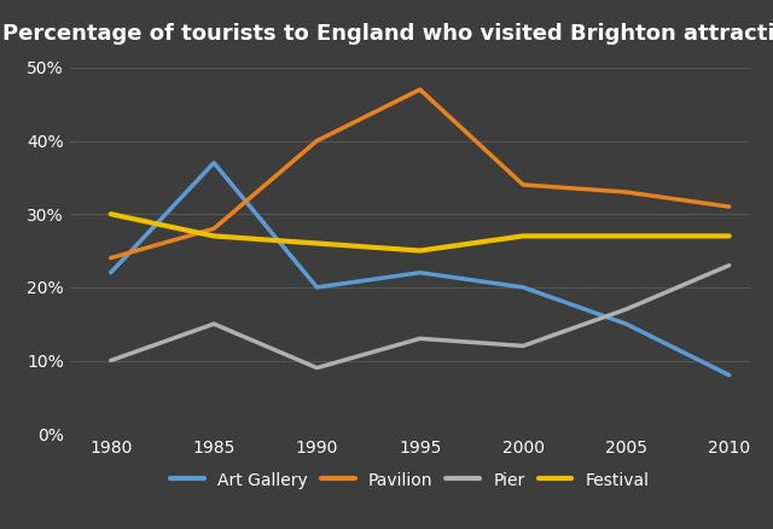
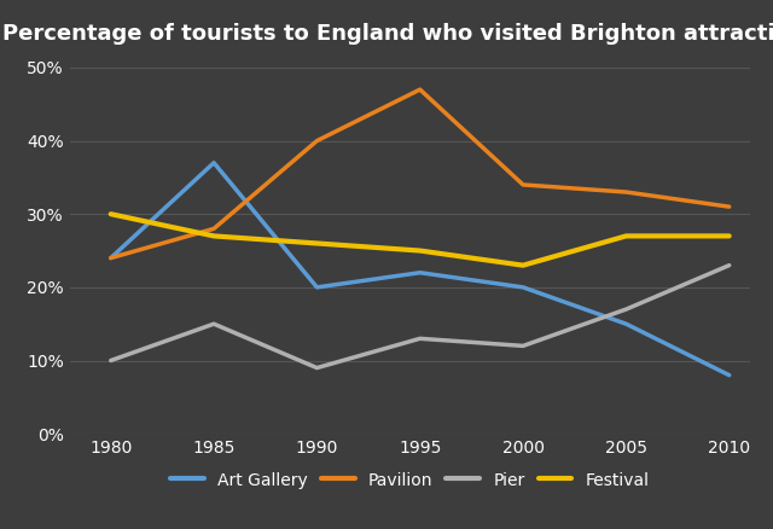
Art Gallery/1980: 22% -> 24%
Festival/2000: 27% -> 23%
